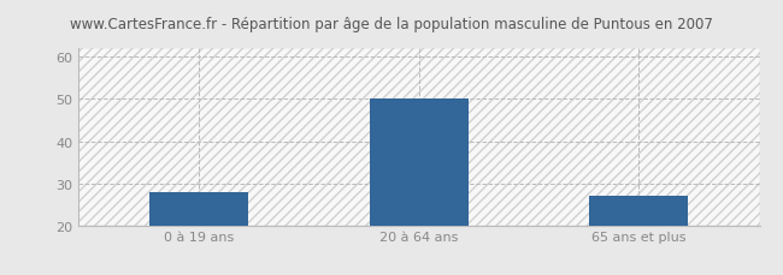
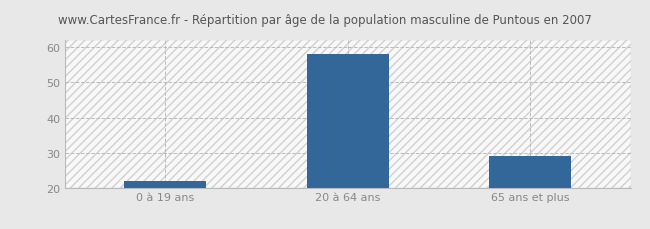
0 à 19 ans: 28 -> 22
20 à 64 ans: 50 -> 58
65 ans et plus: 27 -> 29
